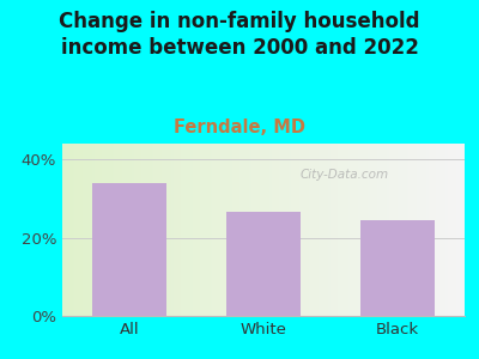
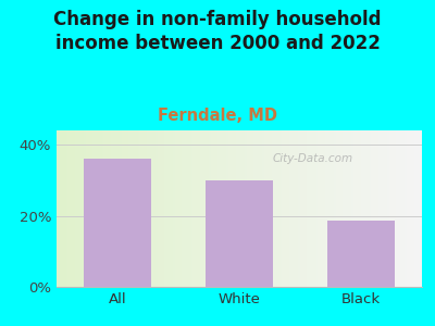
All: 34.0% -> 36.0%
White: 26.5% -> 30.0%
Black: 24.5% -> 18.5%
